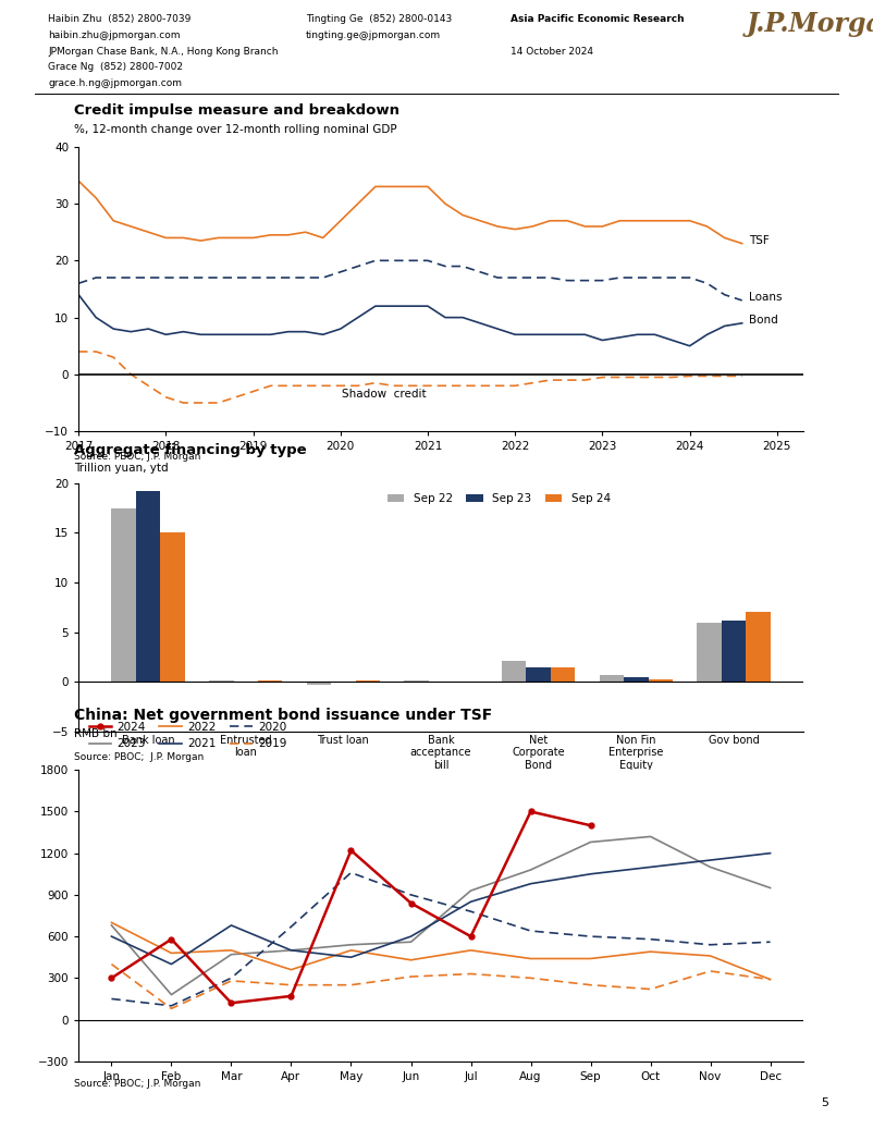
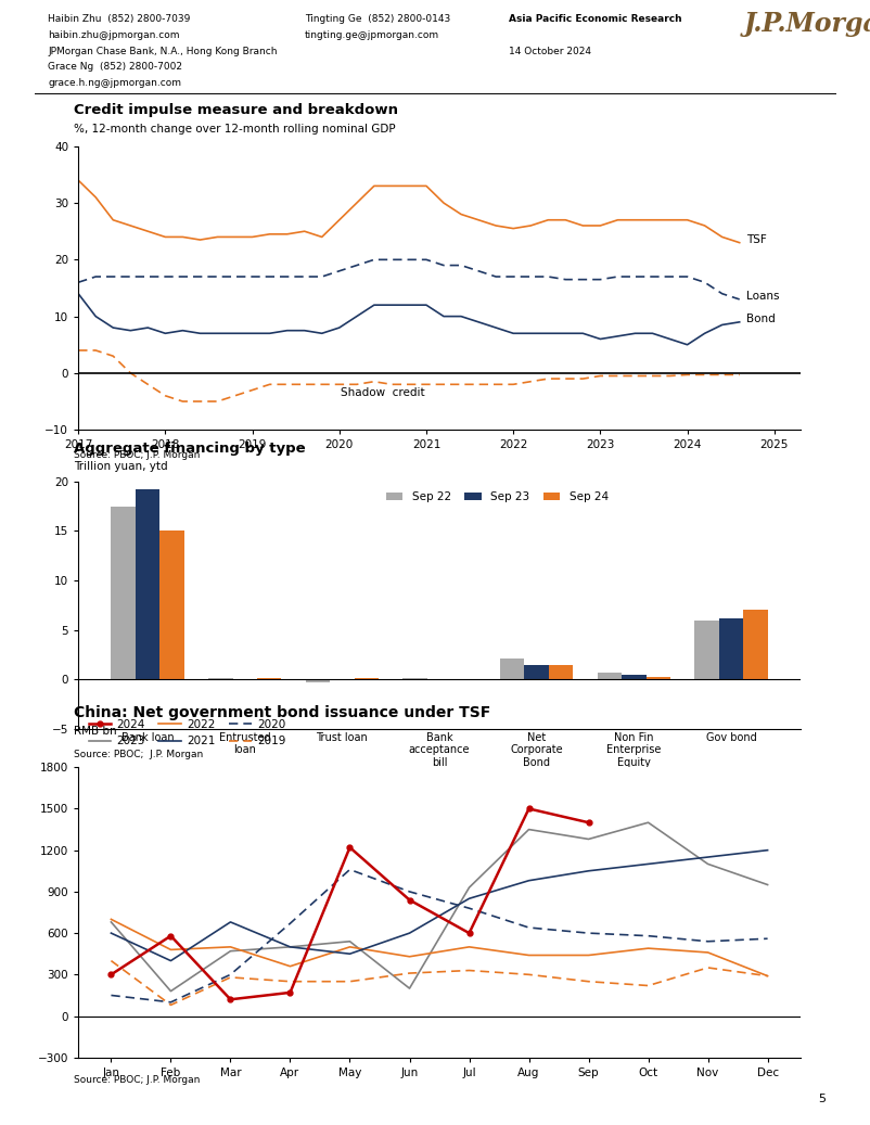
2023/Jun: 560 -> 200
2023/Aug: 1080 -> 1350
2023/Oct: 1320 -> 1400
